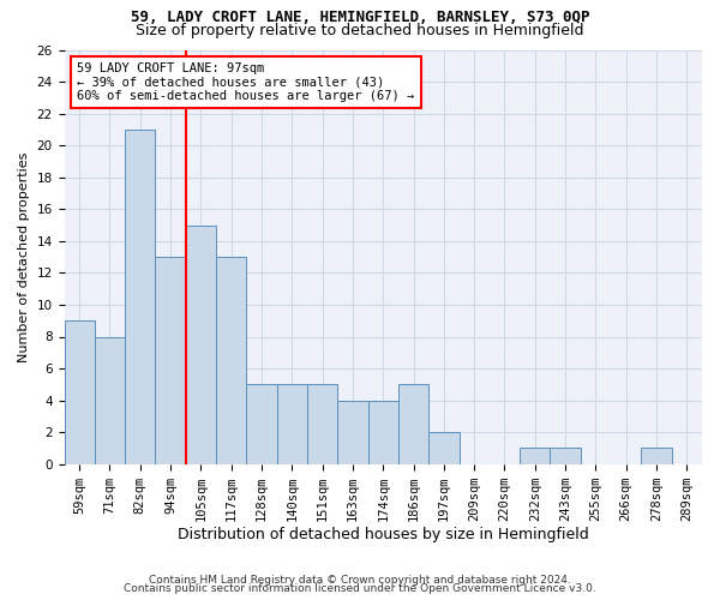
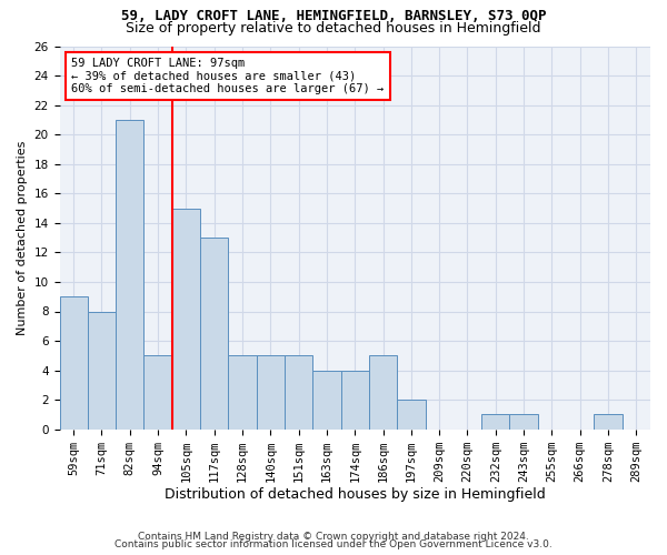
94sqm: 13 -> 5
